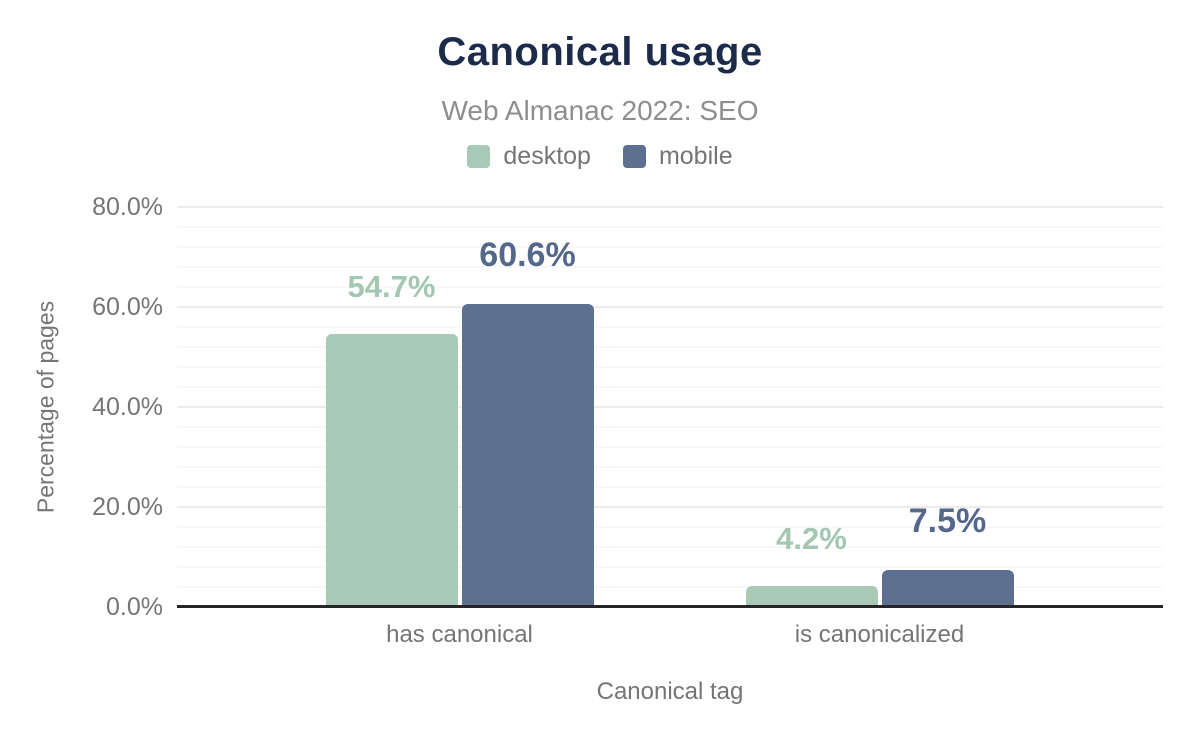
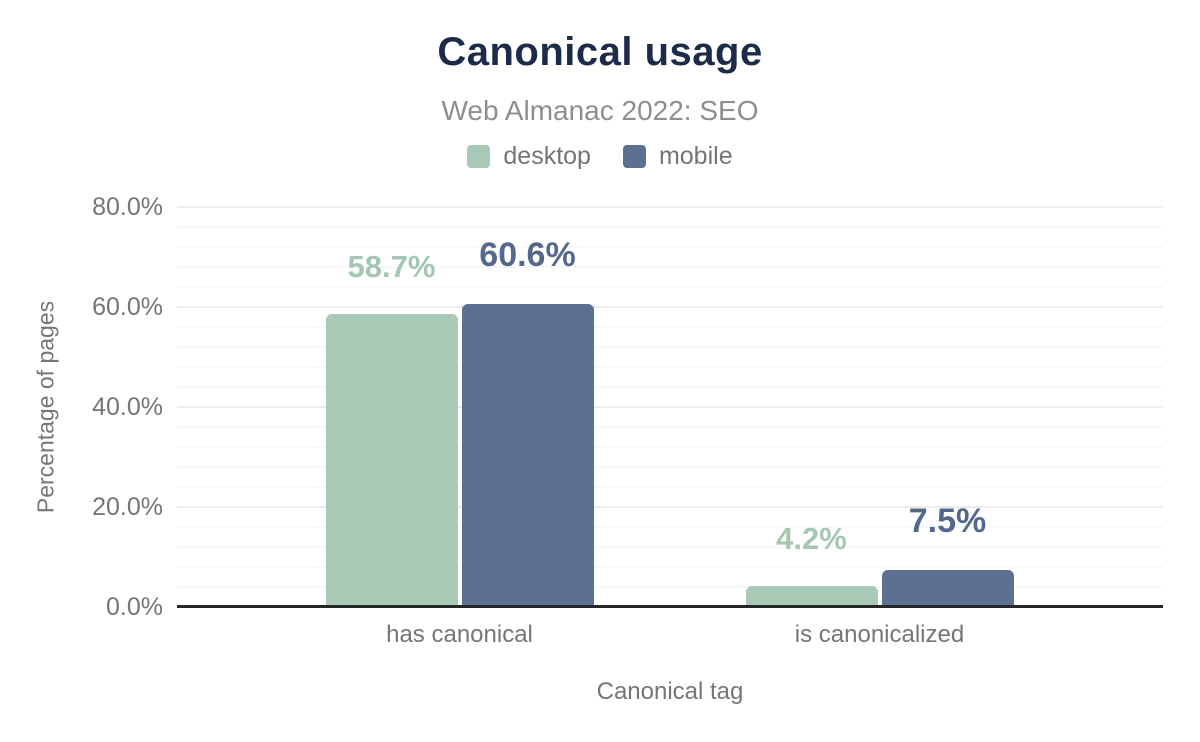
desktop/has canonical: 54.7% -> 58.7%
